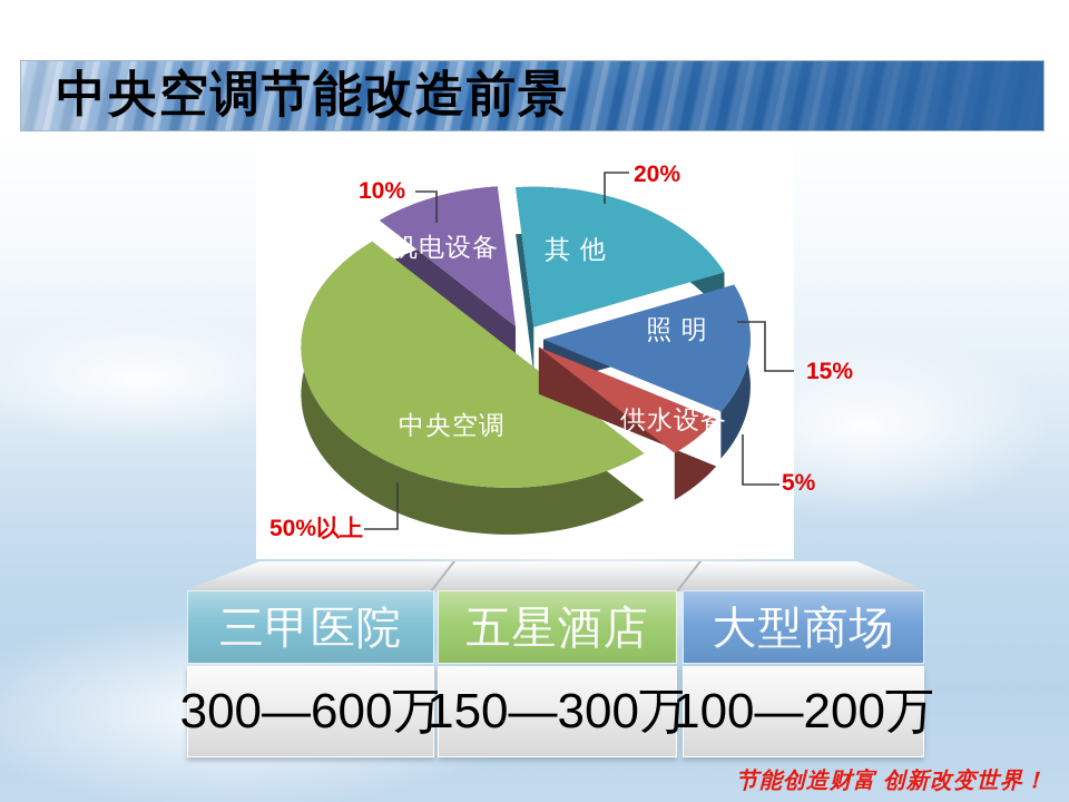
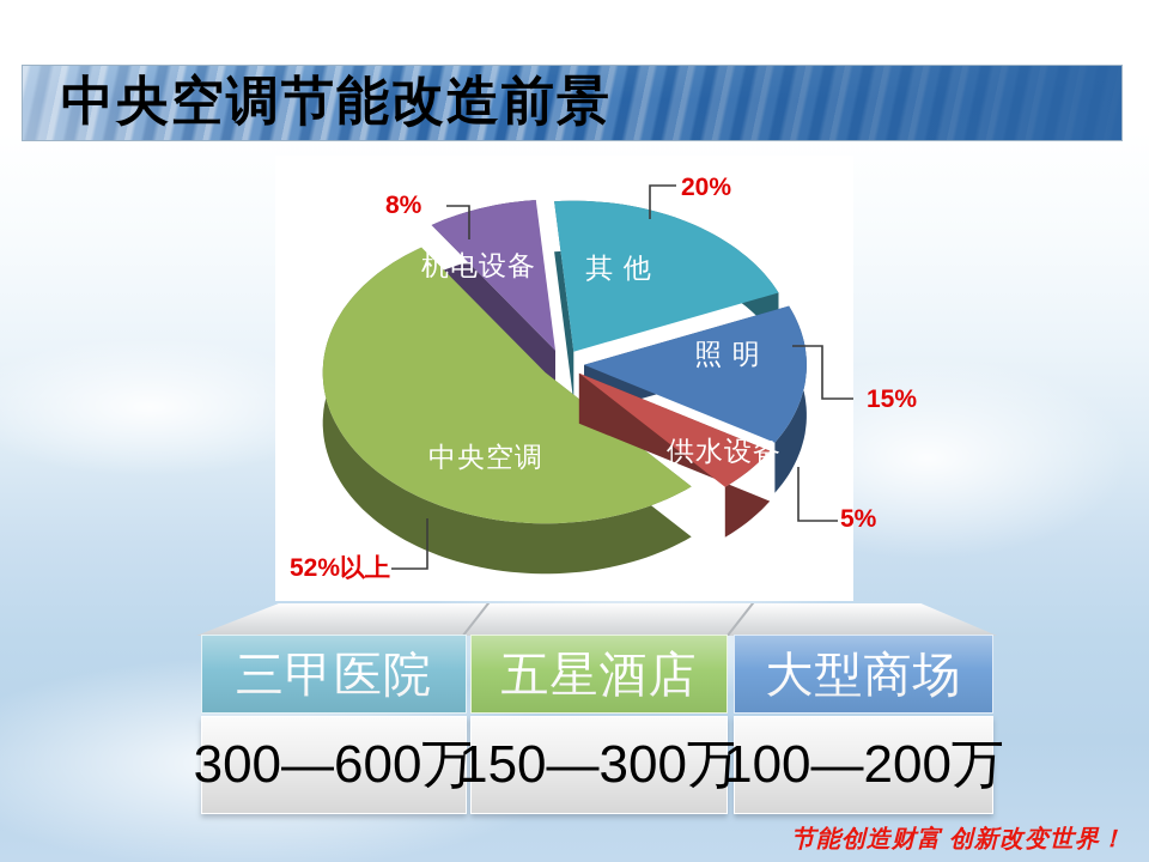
中央空调: 50 -> 52
机电设备: 10% -> 8%
